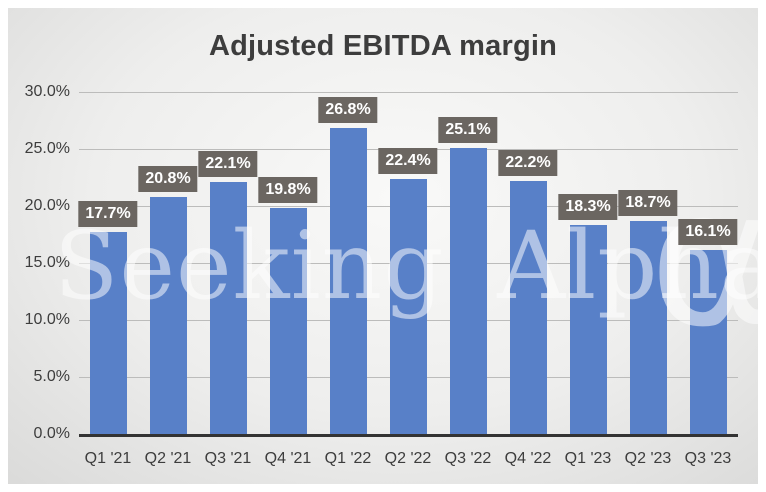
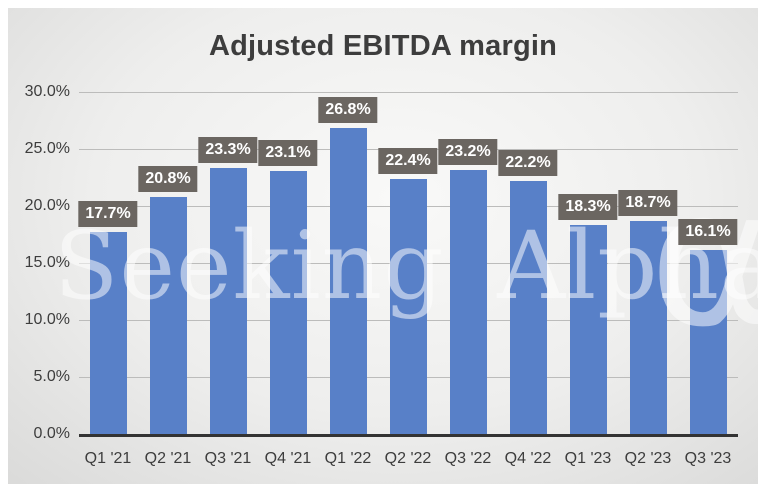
Q3 '21: 22.1% -> 23.3%
Q4 '21: 19.8% -> 23.1%
Q3 '22: 25.1% -> 23.2%
